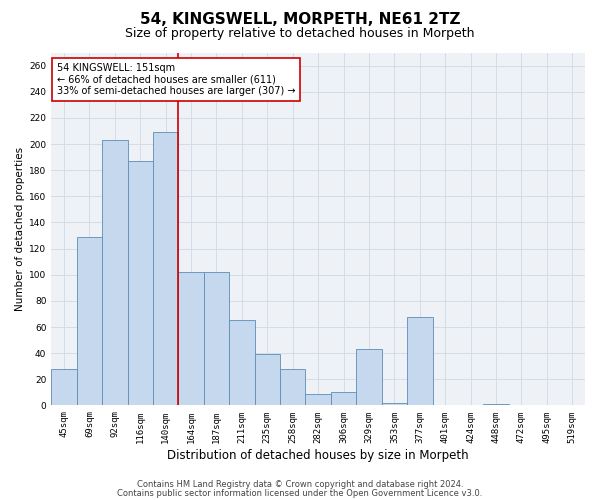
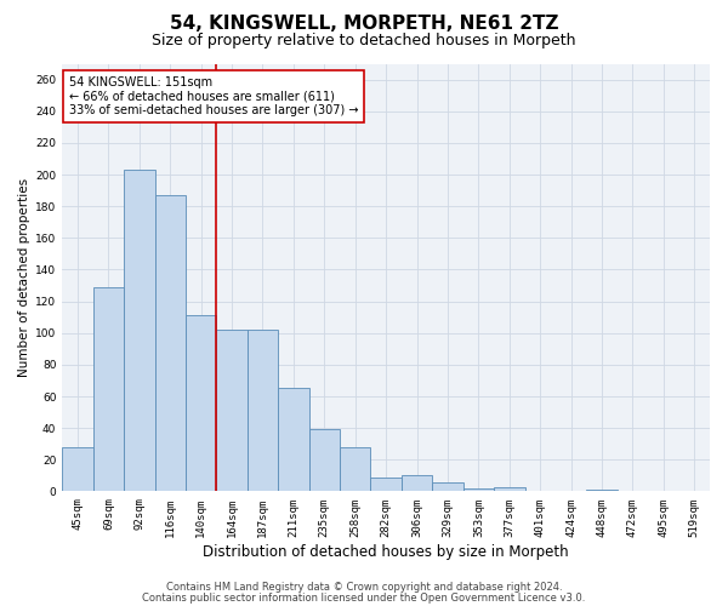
140sqm: 209 -> 111
329sqm: 43 -> 6
377sqm: 68 -> 3
